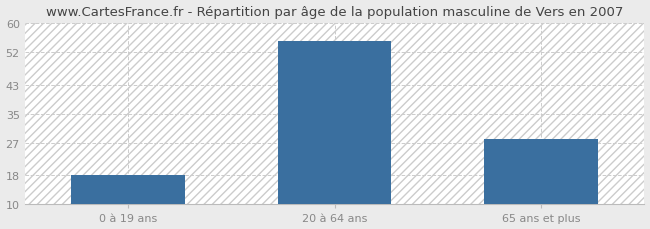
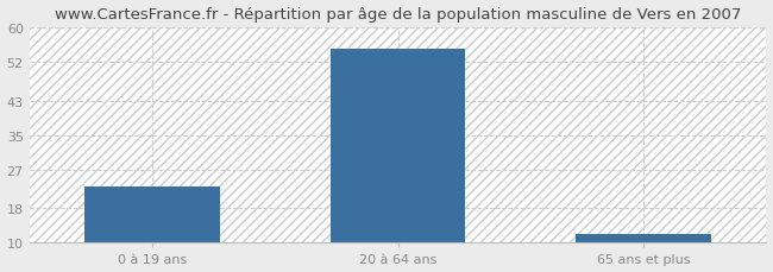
0 à 19 ans: 18 -> 23
65 ans et plus: 28 -> 12
